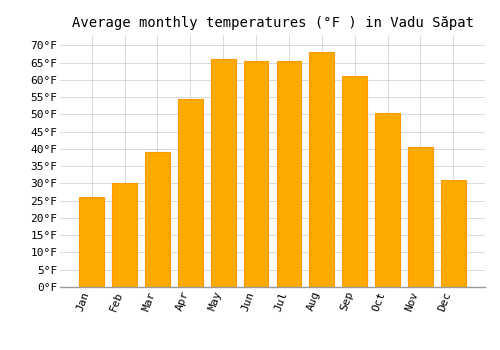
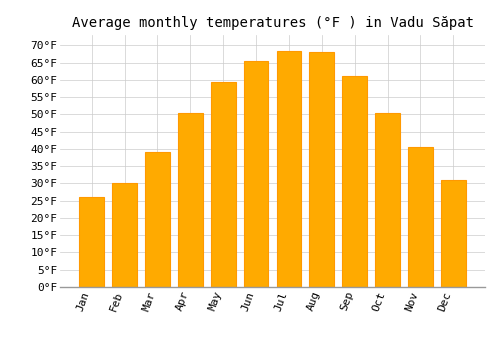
Apr: 54.5°F -> 50.5°F
May: 66.0°F -> 59.5°F
Jul: 65.5°F -> 68.5°F
